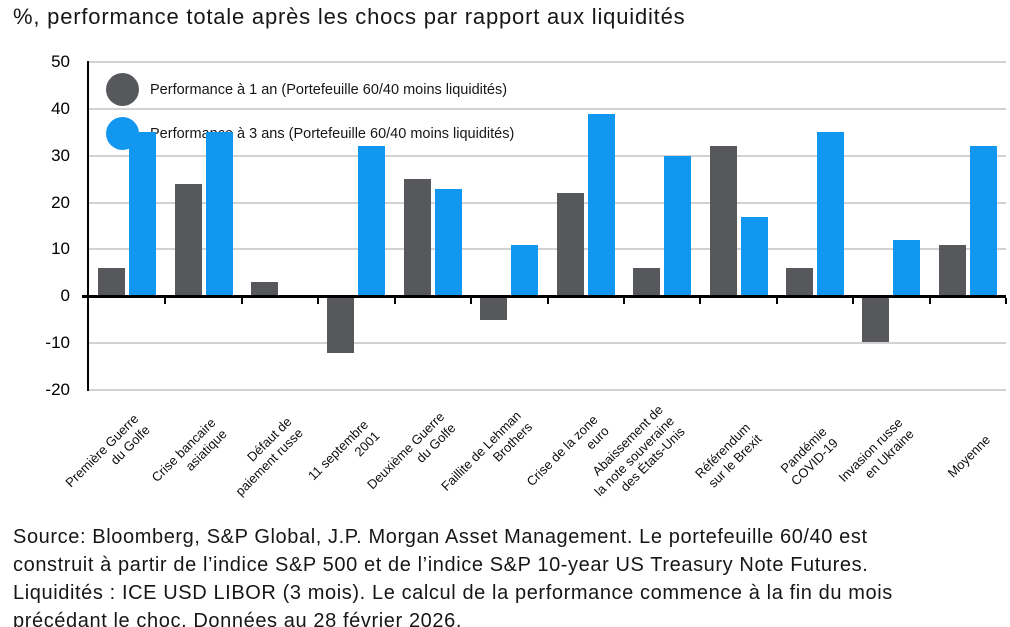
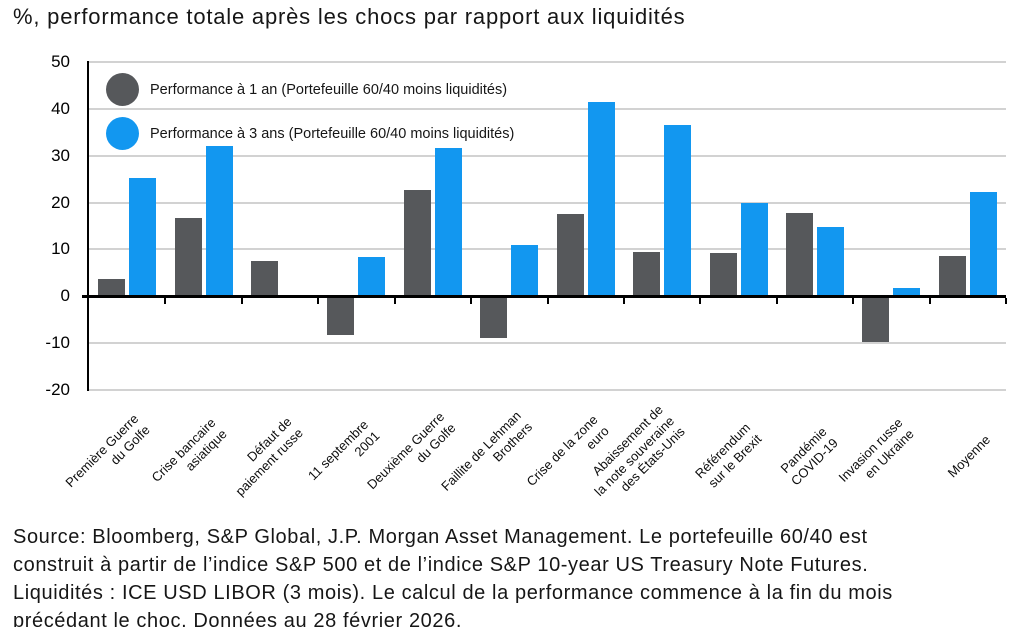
Performance à 1 an (Portefeuille 60/40 moins liquidités)/Première Guerre du Golfe: 6 -> 4
Performance à 3 ans (Portefeuille 60/40 moins liquidités)/Première Guerre du Golfe: 35 -> 25
Performance à 1 an (Portefeuille 60/40 moins liquidités)/Crise bancaire asiatique: 24 -> 17
Performance à 3 ans (Portefeuille 60/40 moins liquidités)/Crise bancaire asiatique: 35 -> 32
Performance à 1 an (Portefeuille 60/40 moins liquidités)/Défaut de paiement russe: 3 -> 8
Performance à 1 an (Portefeuille 60/40 moins liquidités)/11 septembre 2001: -12 -> -8
Performance à 3 ans (Portefeuille 60/40 moins liquidités)/11 septembre 2001: 32 -> 8
Performance à 1 an (Portefeuille 60/40 moins liquidités)/Deuxième Guerre du Golfe: 25 -> 23
Performance à 3 ans (Portefeuille 60/40 moins liquidités)/Deuxième Guerre du Golfe: 23 -> 32
Performance à 1 an (Portefeuille 60/40 moins liquidités)/Faillite de Lehman Brothers: -5 -> -9
Performance à 1 an (Portefeuille 60/40 moins liquidités)/Crise de la zone euro: 22 -> 18
Performance à 3 ans (Portefeuille 60/40 moins liquidités)/Crise de la zone euro: 39 -> 41
Performance à 1 an (Portefeuille 60/40 moins liquidités)/Abaissement de la note souveraine des États-Unis: 6 -> 9
Performance à 3 ans (Portefeuille 60/40 moins liquidités)/Abaissement de la note souveraine des États-Unis: 30 -> 37
Performance à 1 an (Portefeuille 60/40 moins liquidités)/Référendum sur le Brexit: 32 -> 9
Performance à 3 ans (Portefeuille 60/40 moins liquidités)/Référendum sur le Brexit: 17 -> 20
Performance à 1 an (Portefeuille 60/40 moins liquidités)/Pandémie COVID-19: 6 -> 18
Performance à 3 ans (Portefeuille 60/40 moins liquidités)/Pandémie COVID-19: 35 -> 15
Performance à 3 ans (Portefeuille 60/40 moins liquidités)/Invasion russe en Ukraine: 12 -> 2
Performance à 1 an (Portefeuille 60/40 moins liquidités)/Moyenne: 11 -> 9
Performance à 3 ans (Portefeuille 60/40 moins liquidités)/Moyenne: 32 -> 22
